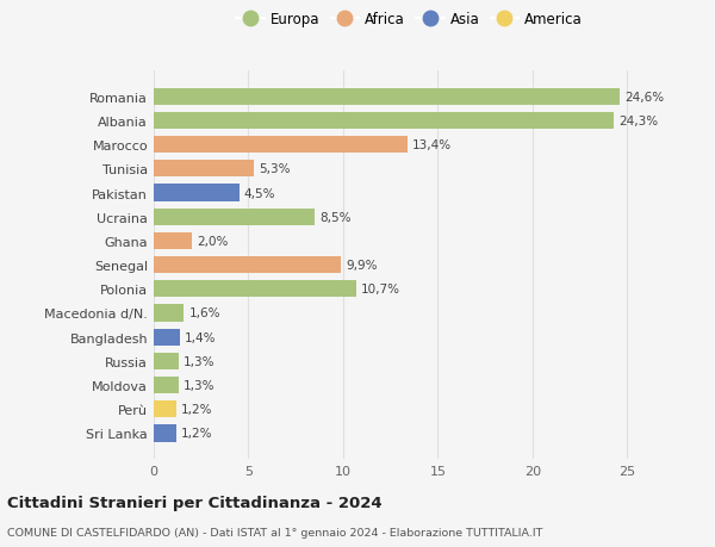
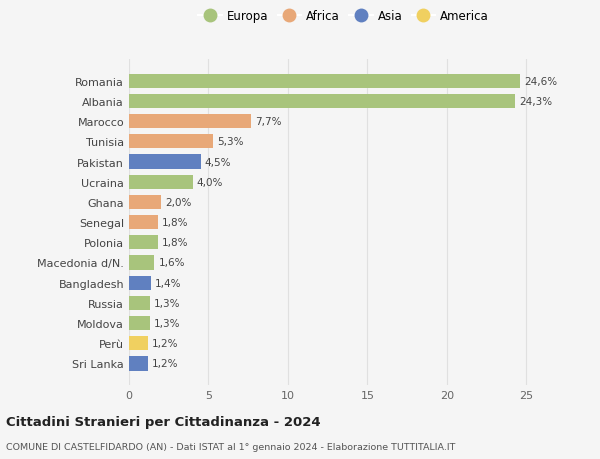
Marocco: 13,4% -> 7,7%
Ucraina: 8,5% -> 4,0%
Senegal: 9,9% -> 1,8%
Polonia: 10,7% -> 1,8%
